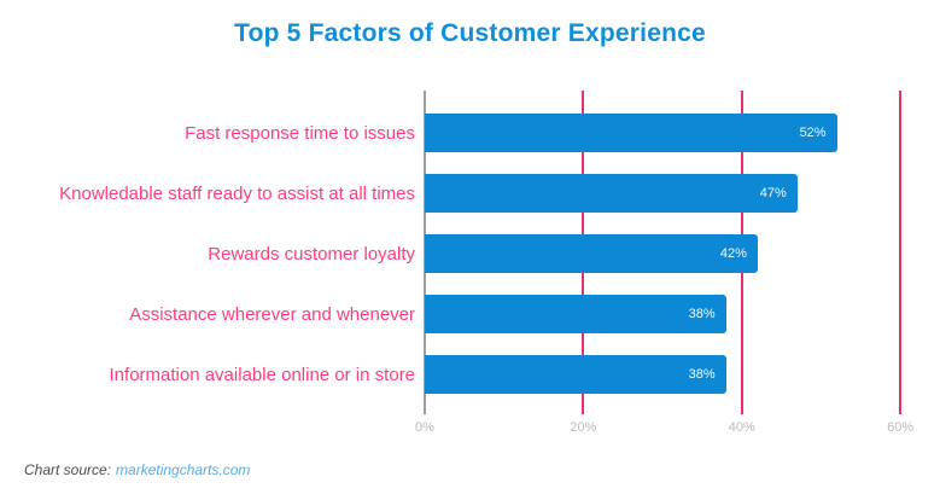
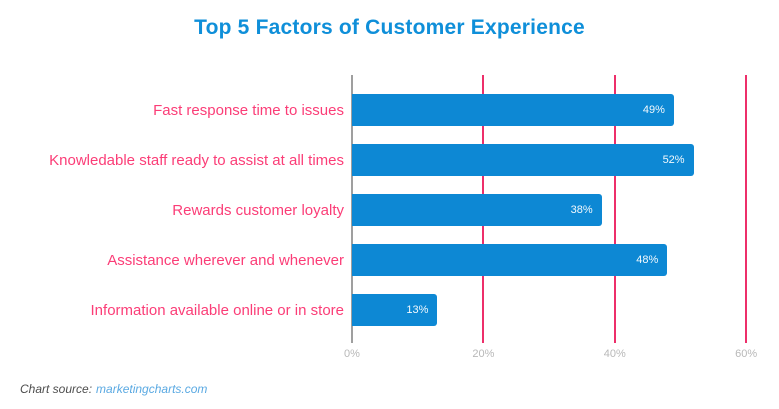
Fast response time to issues: 52% -> 49%
Knowledable staff ready to assist at all times: 47% -> 52%
Rewards customer loyalty: 42% -> 38%
Assistance wherever and whenever: 38% -> 48%
Information available online or in store: 38% -> 13%
